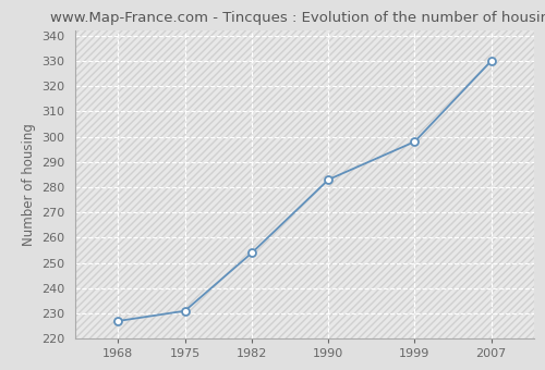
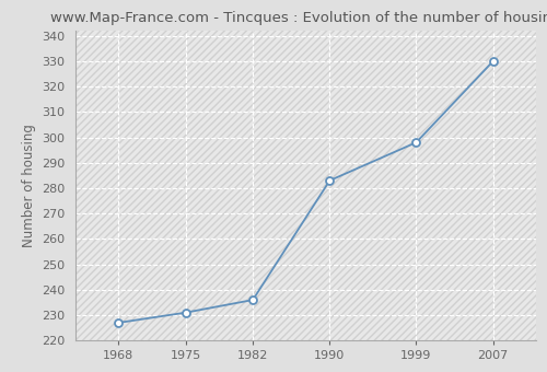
1982: 254 -> 236
